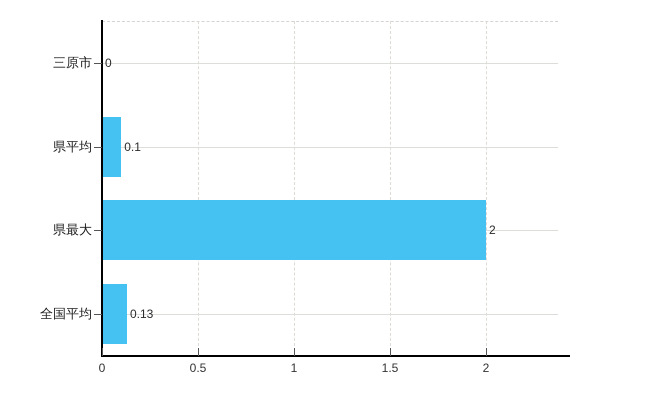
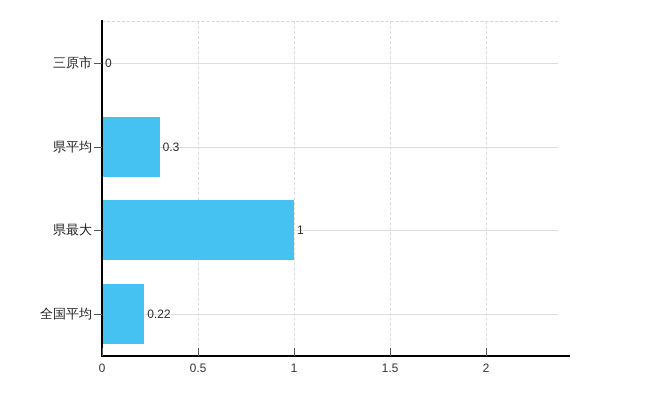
県平均: 0.1 -> 0.3
県最大: 2 -> 1
全国平均: 0.13 -> 0.22
